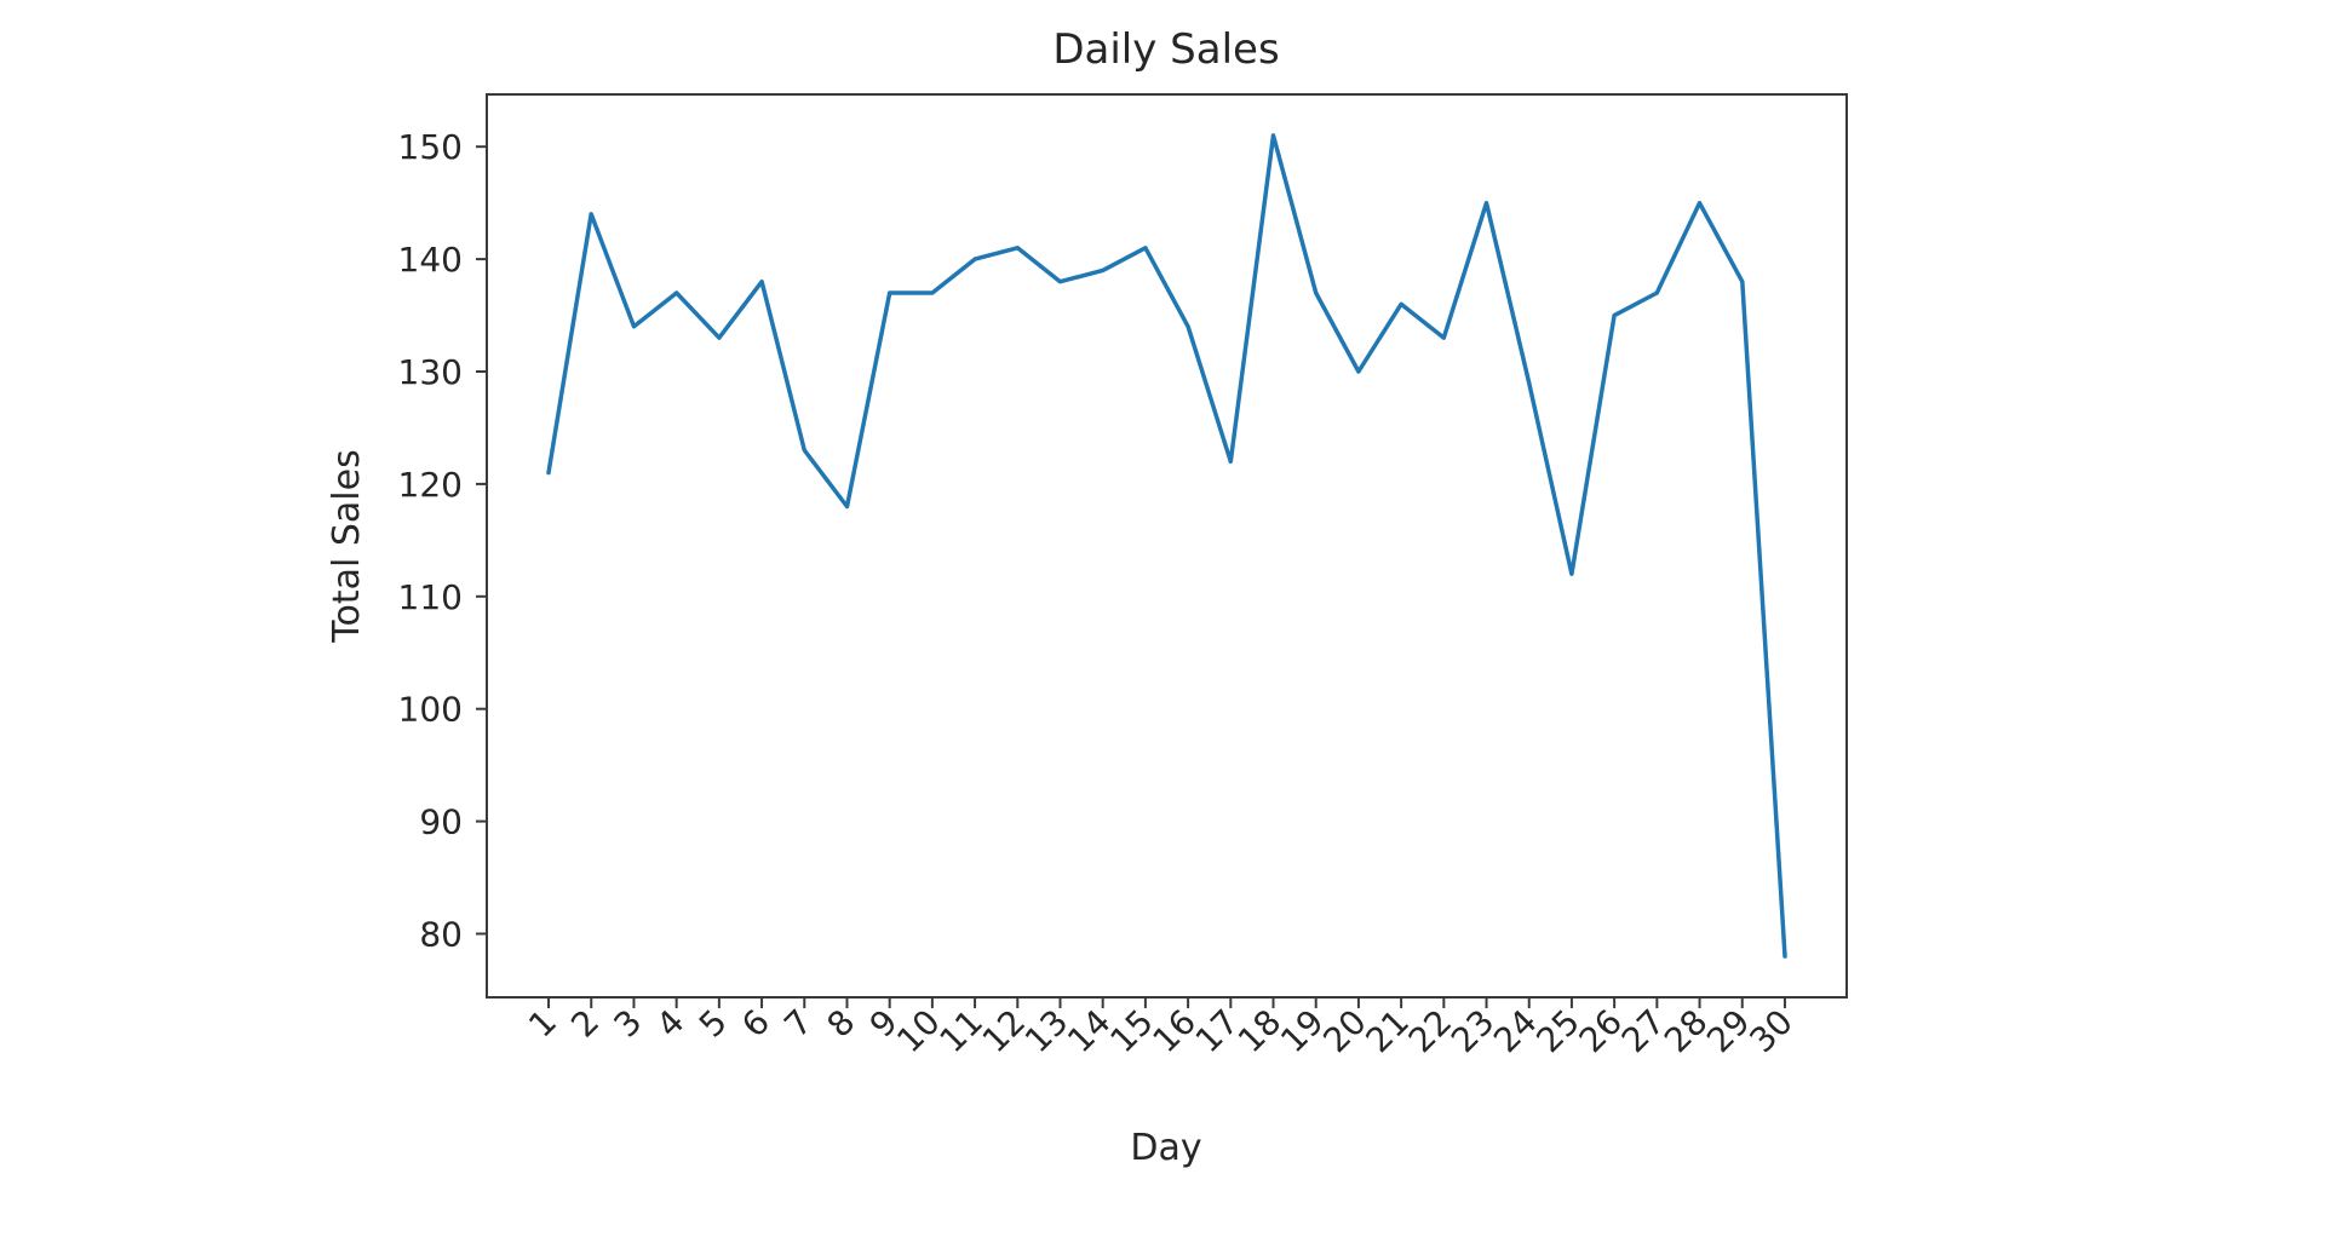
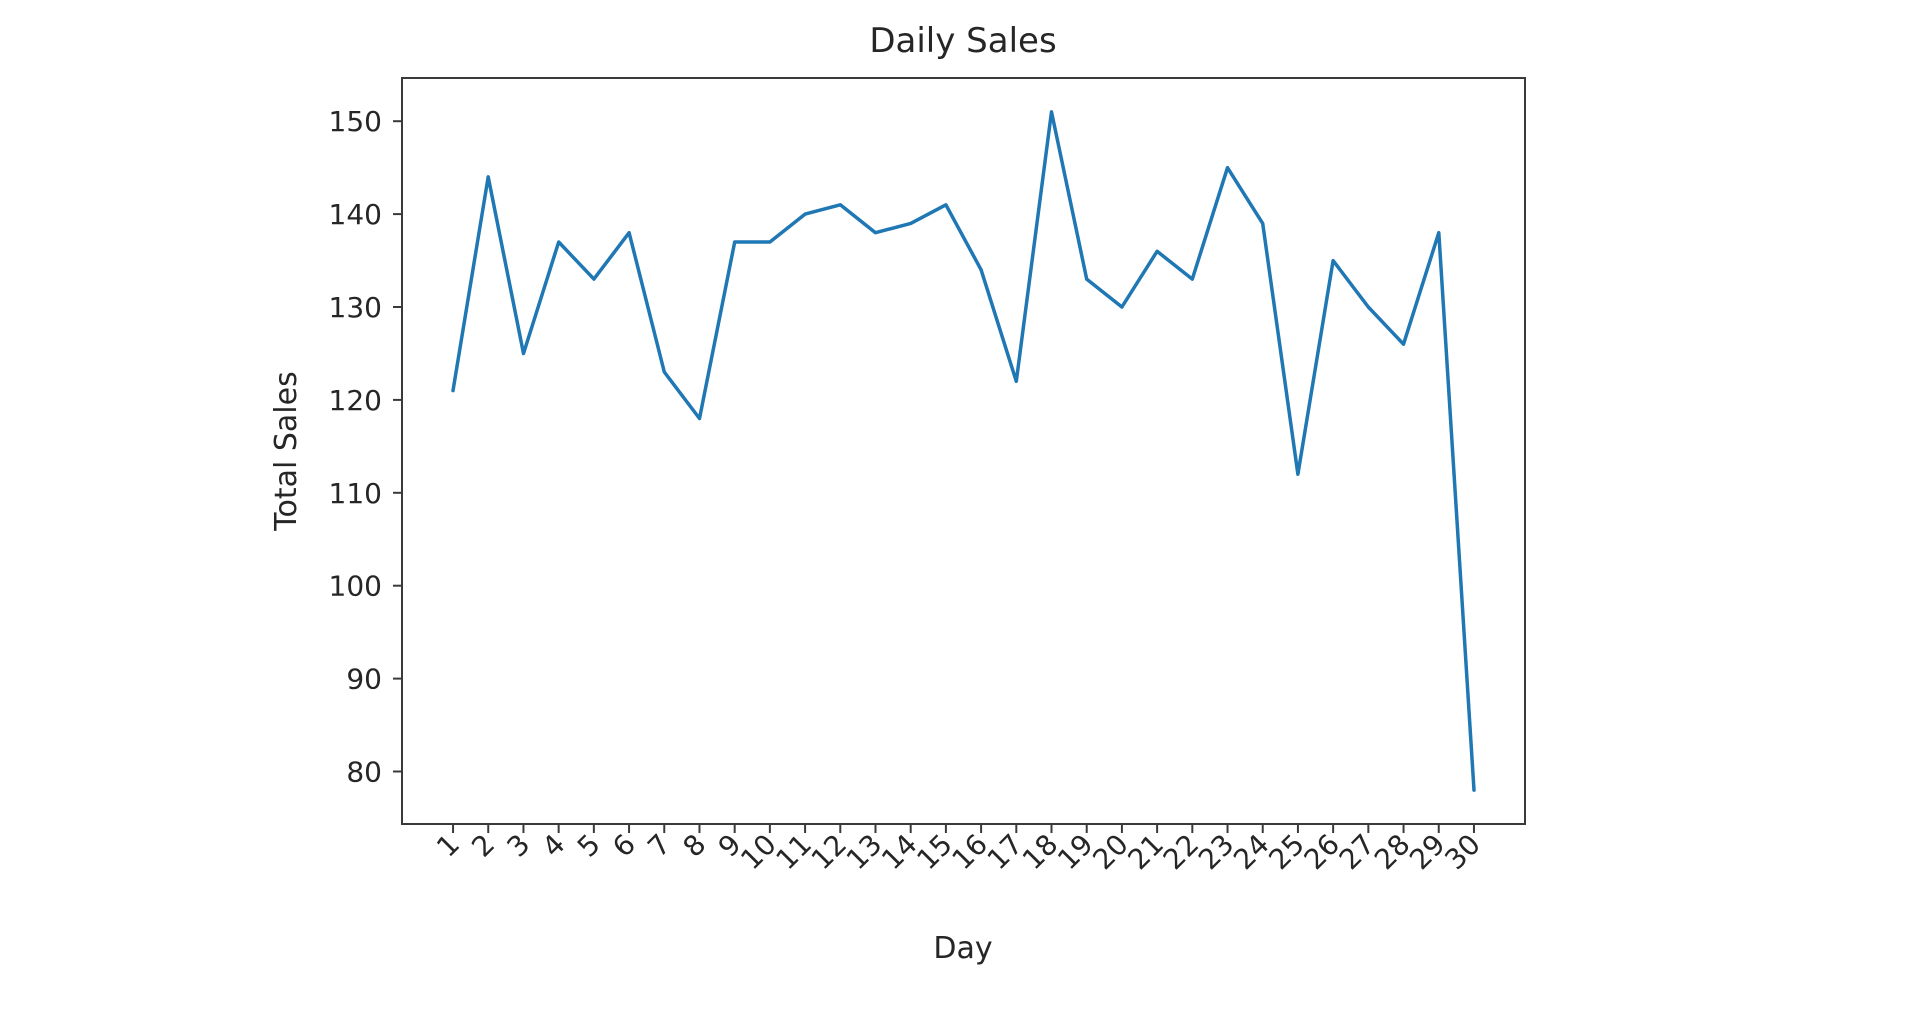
3: 134 -> 125
19: 137 -> 133
24: 129 -> 139
27: 137 -> 130
28: 145 -> 126
